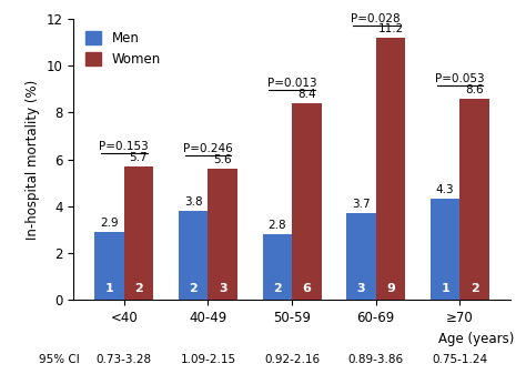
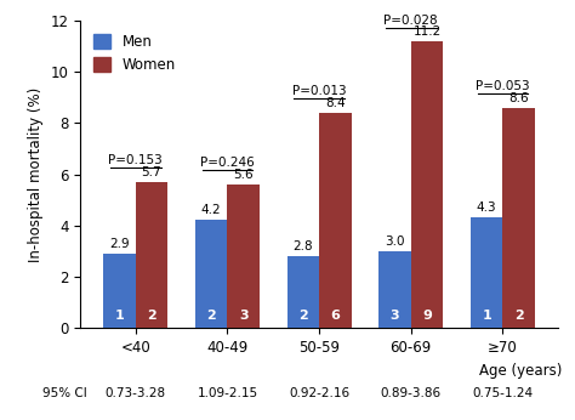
Men/40-49: 3.8 -> 4.2
Men/60-69: 3.7 -> 3.0
